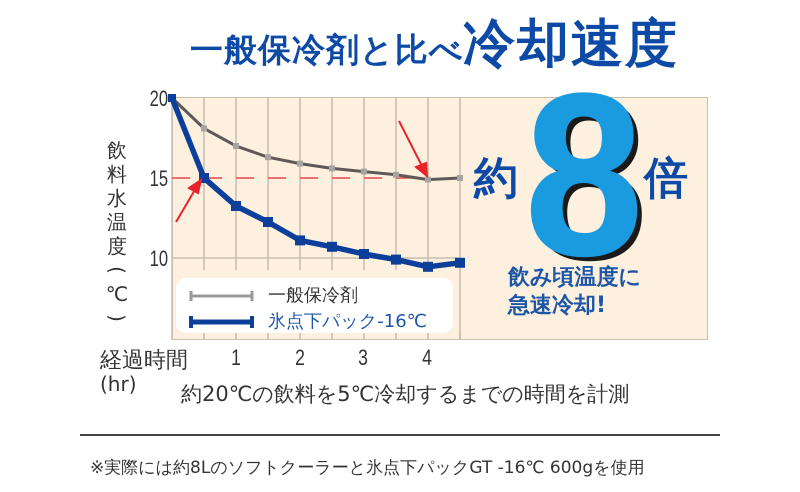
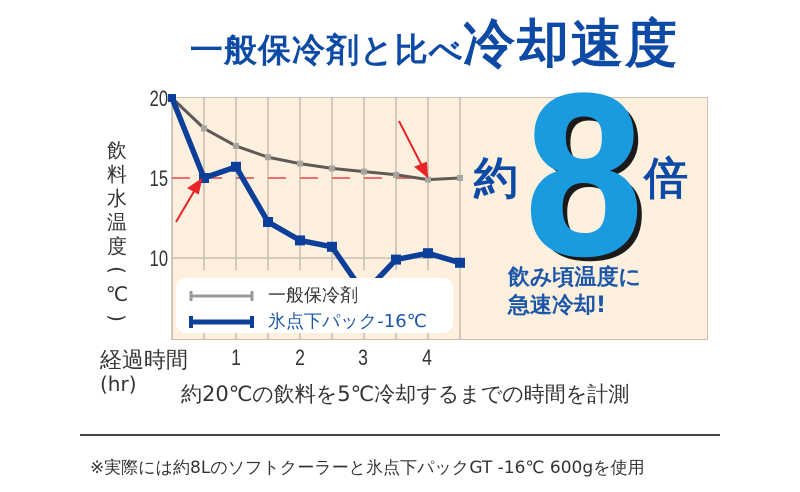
氷点下パック-16℃/1: 13.2 -> 15.7
氷点下パック-16℃/3: 10.2 -> 7.8
氷点下パック-16℃/4: 9.4 -> 10.3
